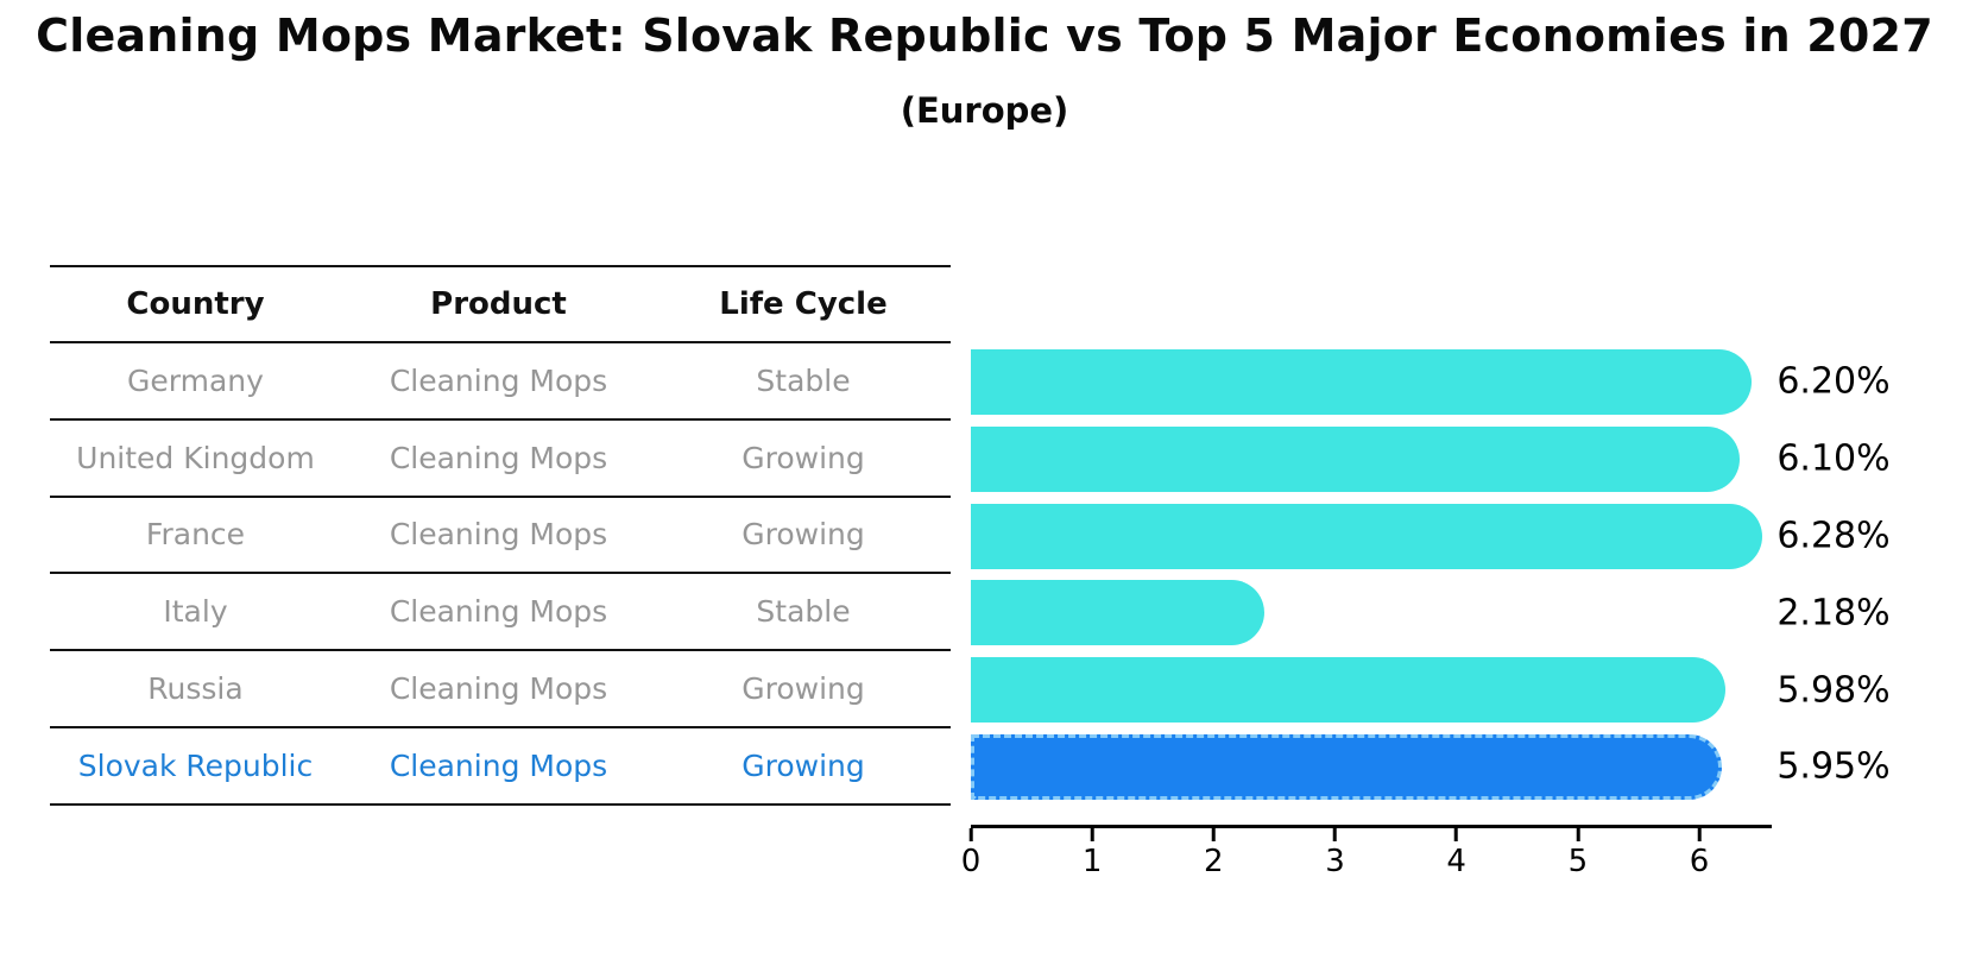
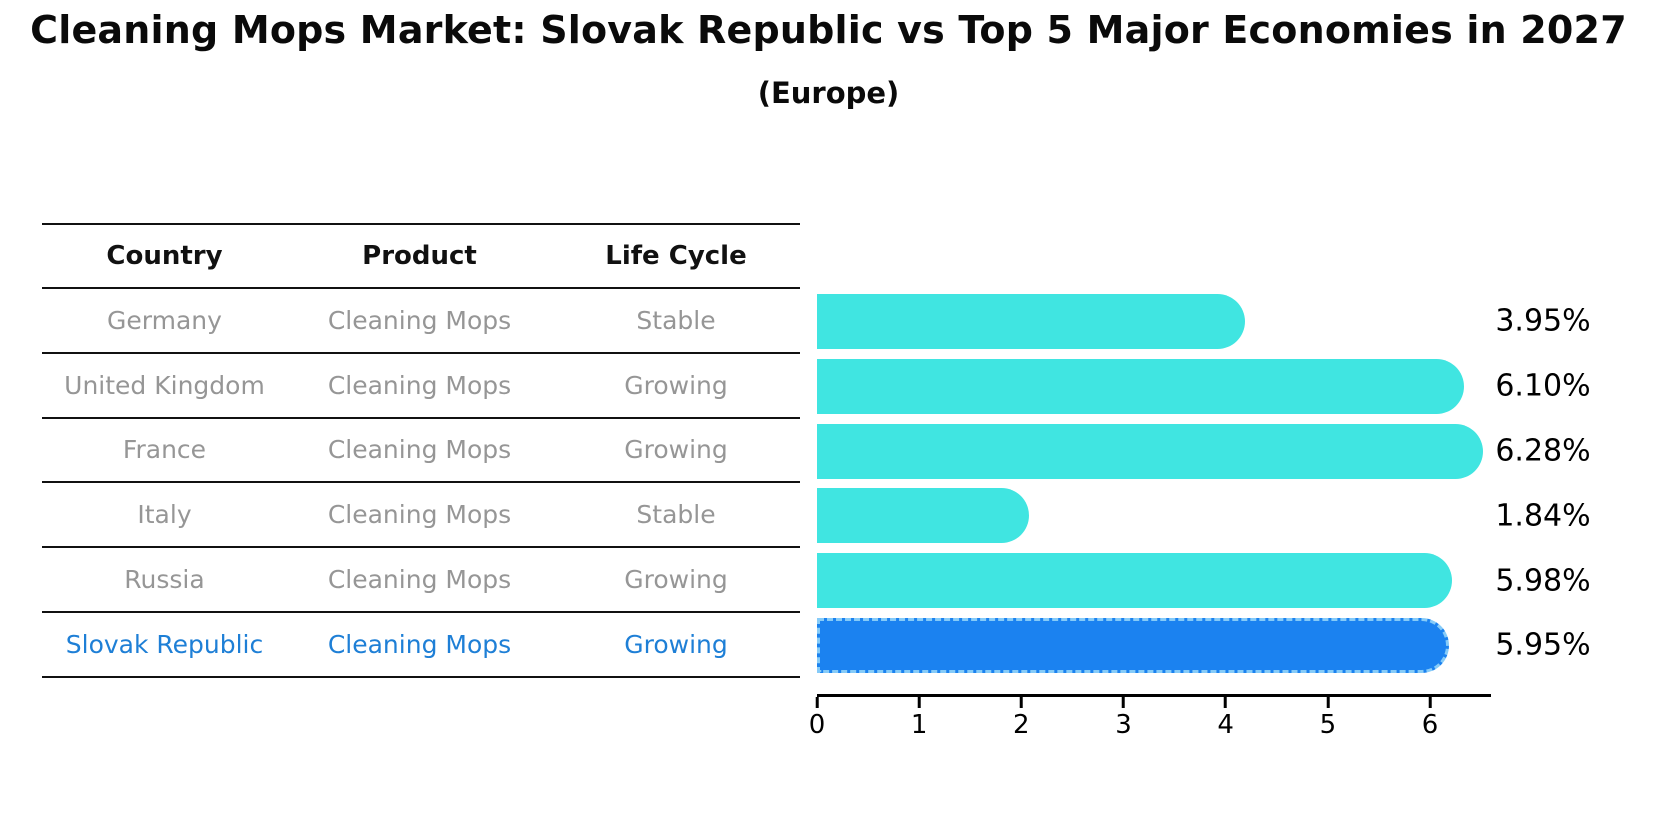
Germany: 6.20% -> 3.95%
Italy: 2.18% -> 1.84%
